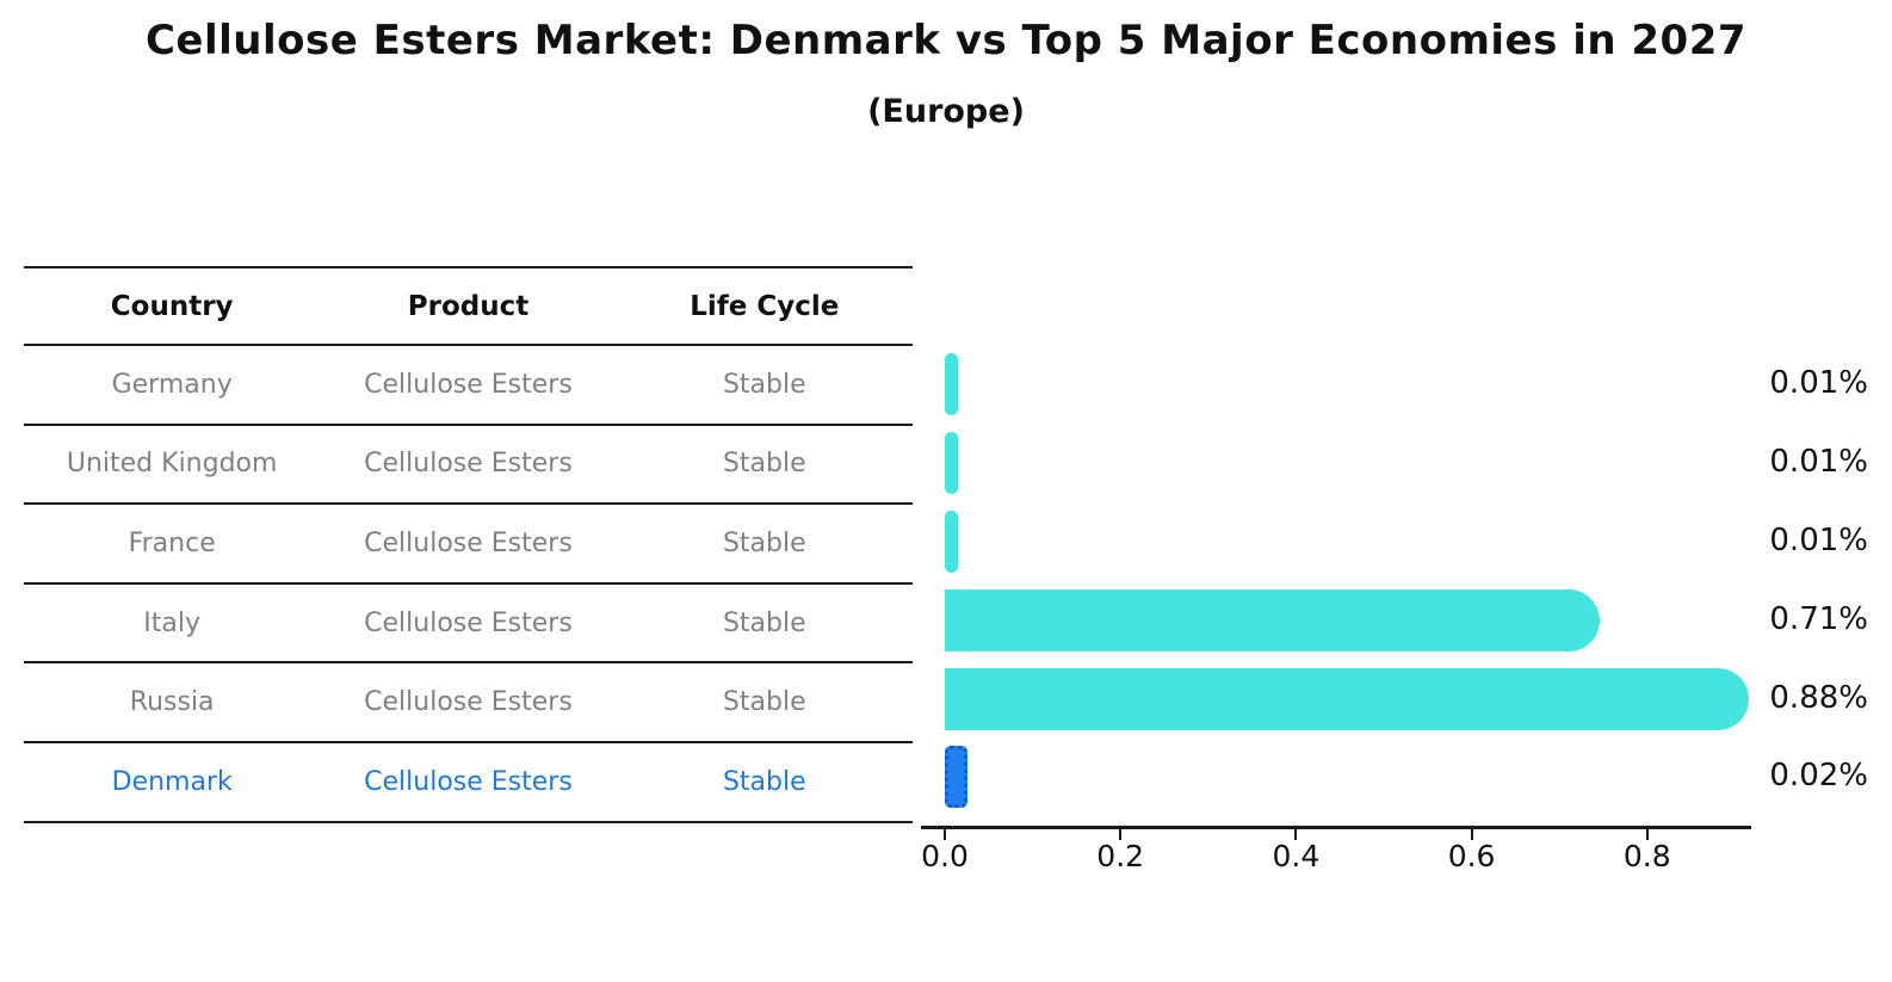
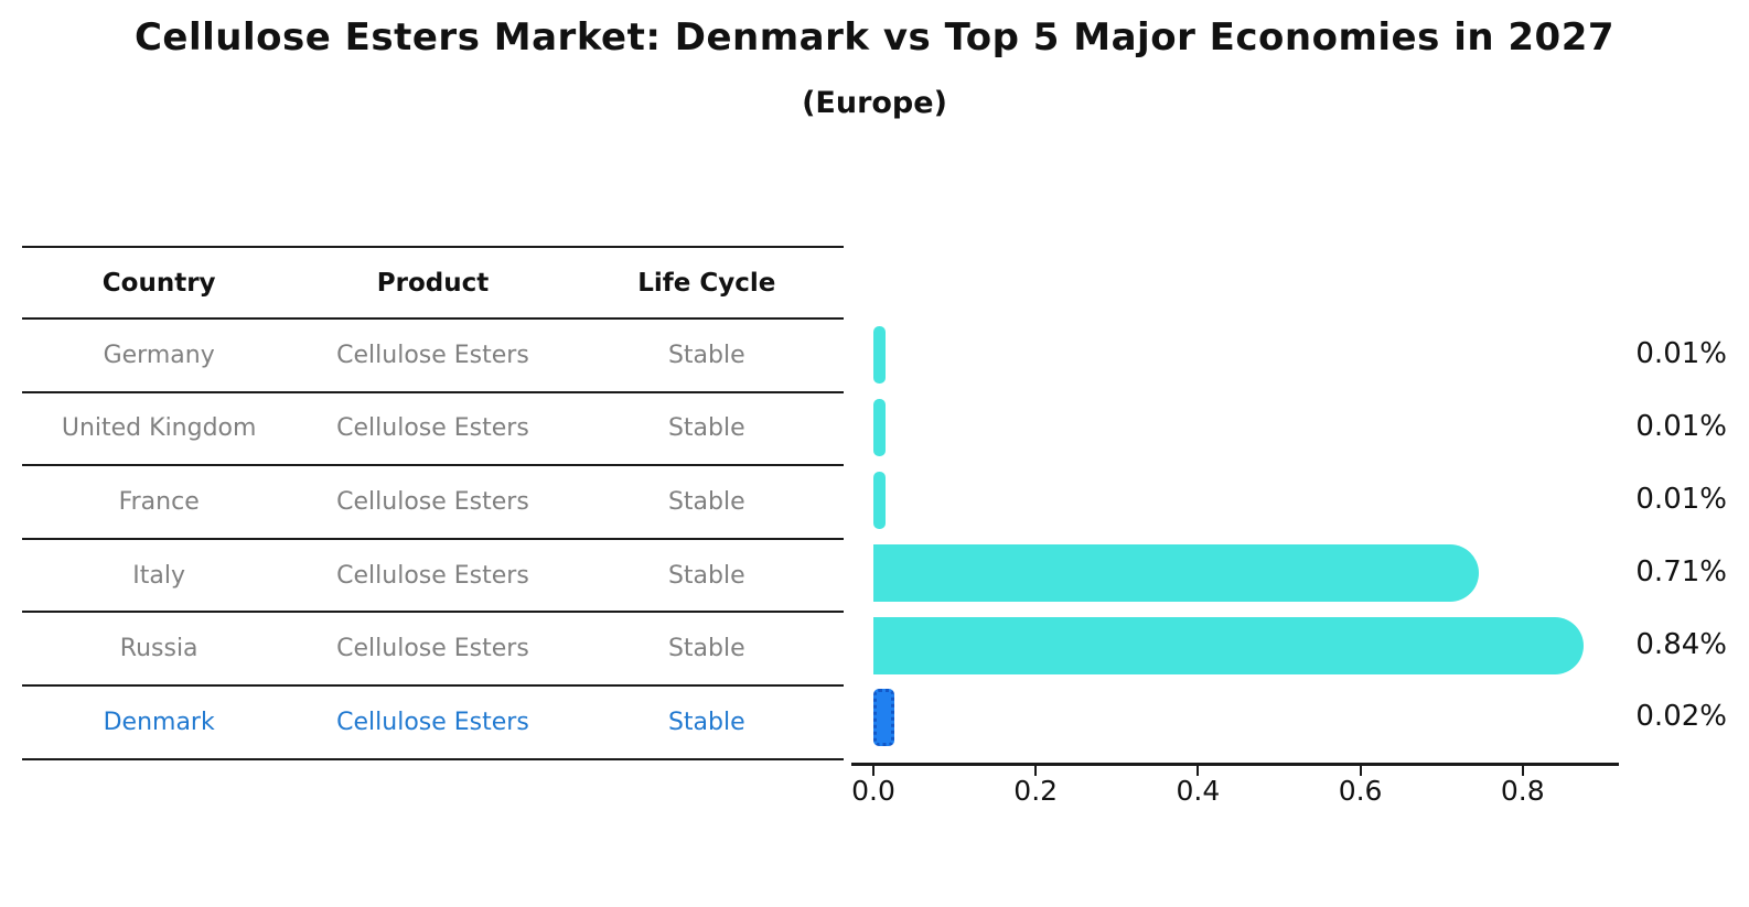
Russia: 0.88% -> 0.84%
